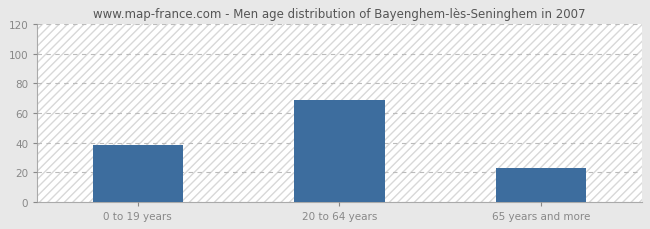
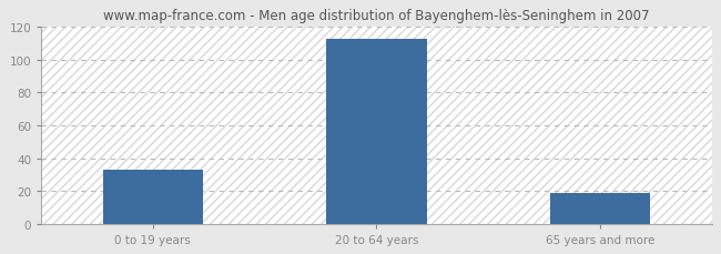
0 to 19 years: 38 -> 33
20 to 64 years: 69 -> 113
65 years and more: 23 -> 19
